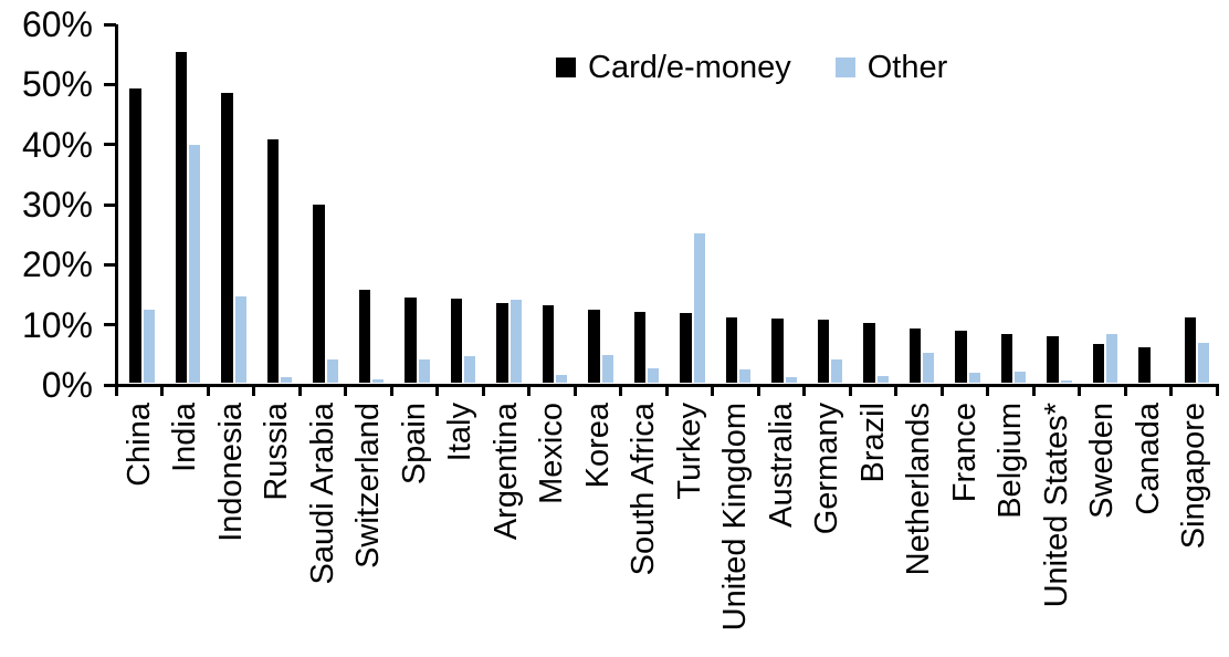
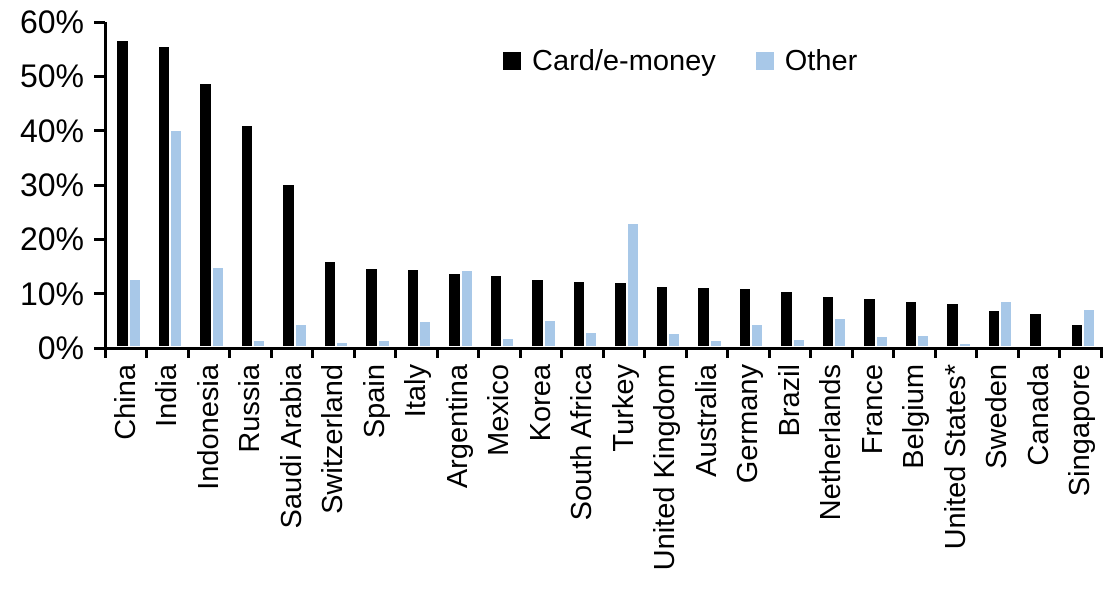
Card/e-money/China: 49% -> 56%
Other/Spain: 4% -> 1%
Other/Turkey: 25% -> 23%
Card/e-money/Singapore: 11% -> 4%
